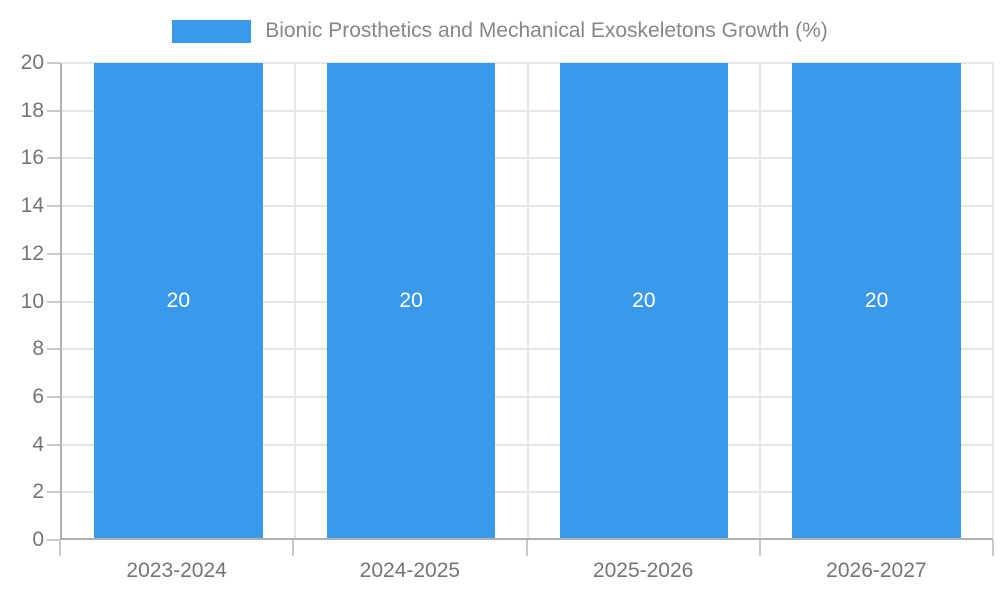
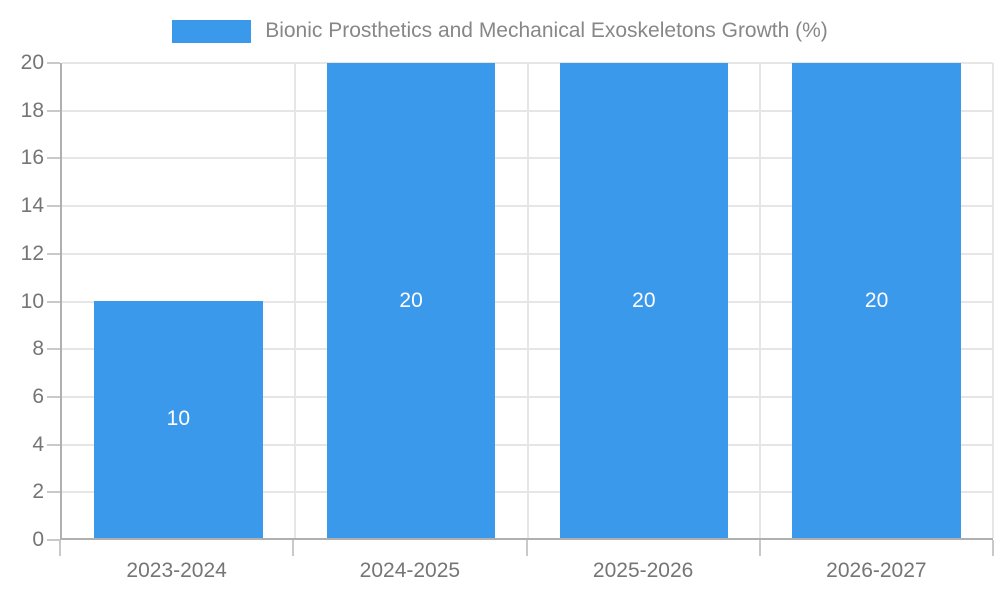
2023-2024: 20 -> 10
